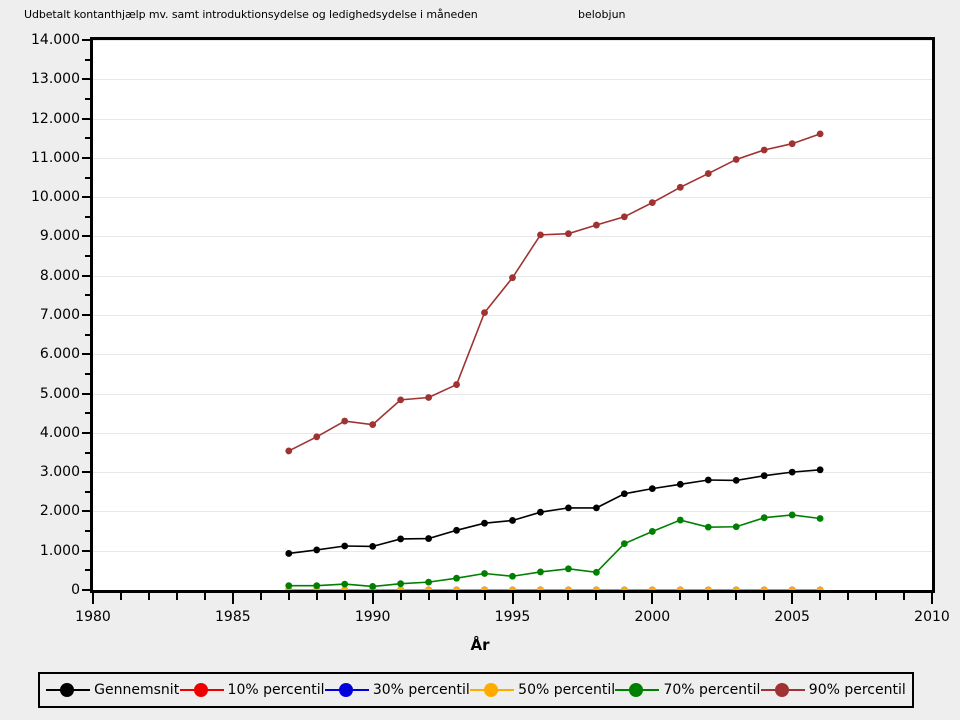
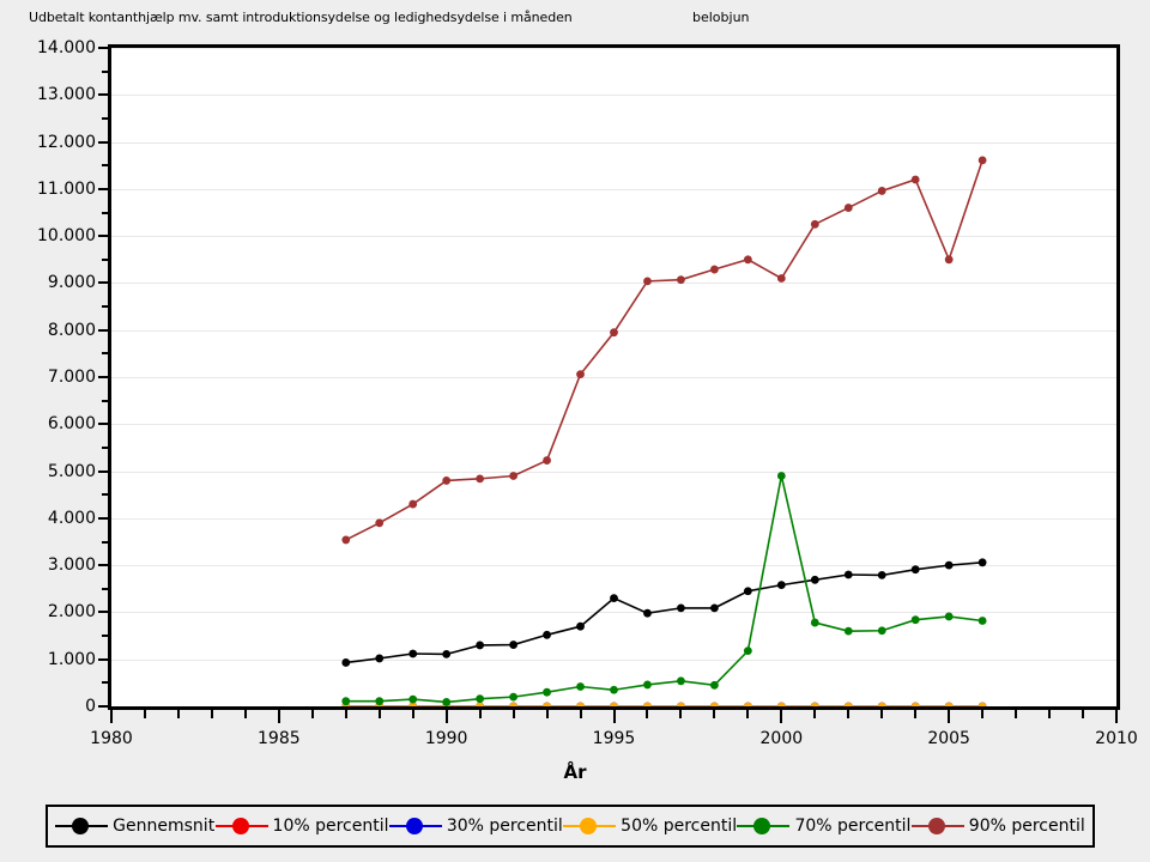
90% percentil/1990: 4200 -> 4800
Gennemsnit/1995: 1800 -> 2300
70% percentil/2000: 1500 -> 4900
90% percentil/2000: 9900 -> 9100
90% percentil/2005: 11400 -> 9500
